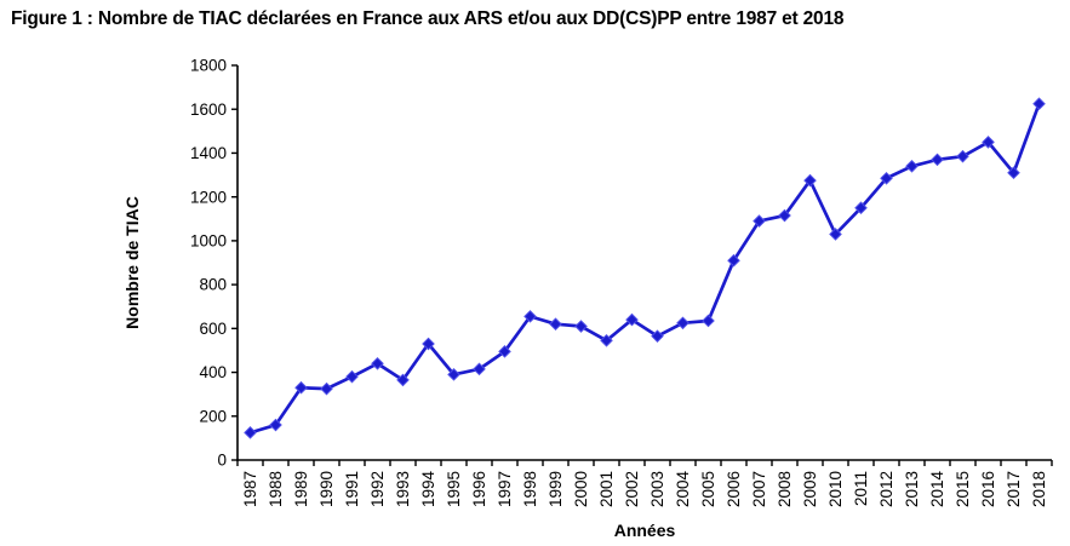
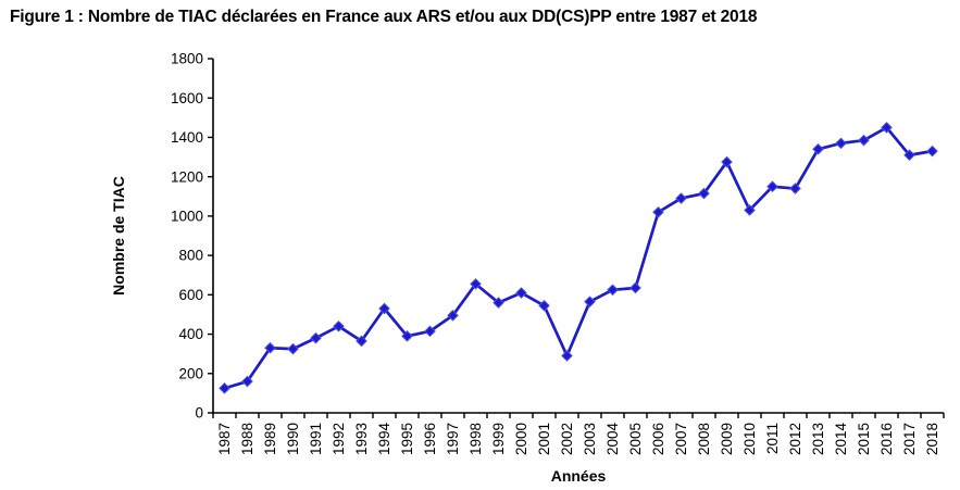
1999: 620 -> 560
2002: 640 -> 290
2006: 910 -> 1020
2012: 1280 -> 1140
2018: 1620 -> 1330
